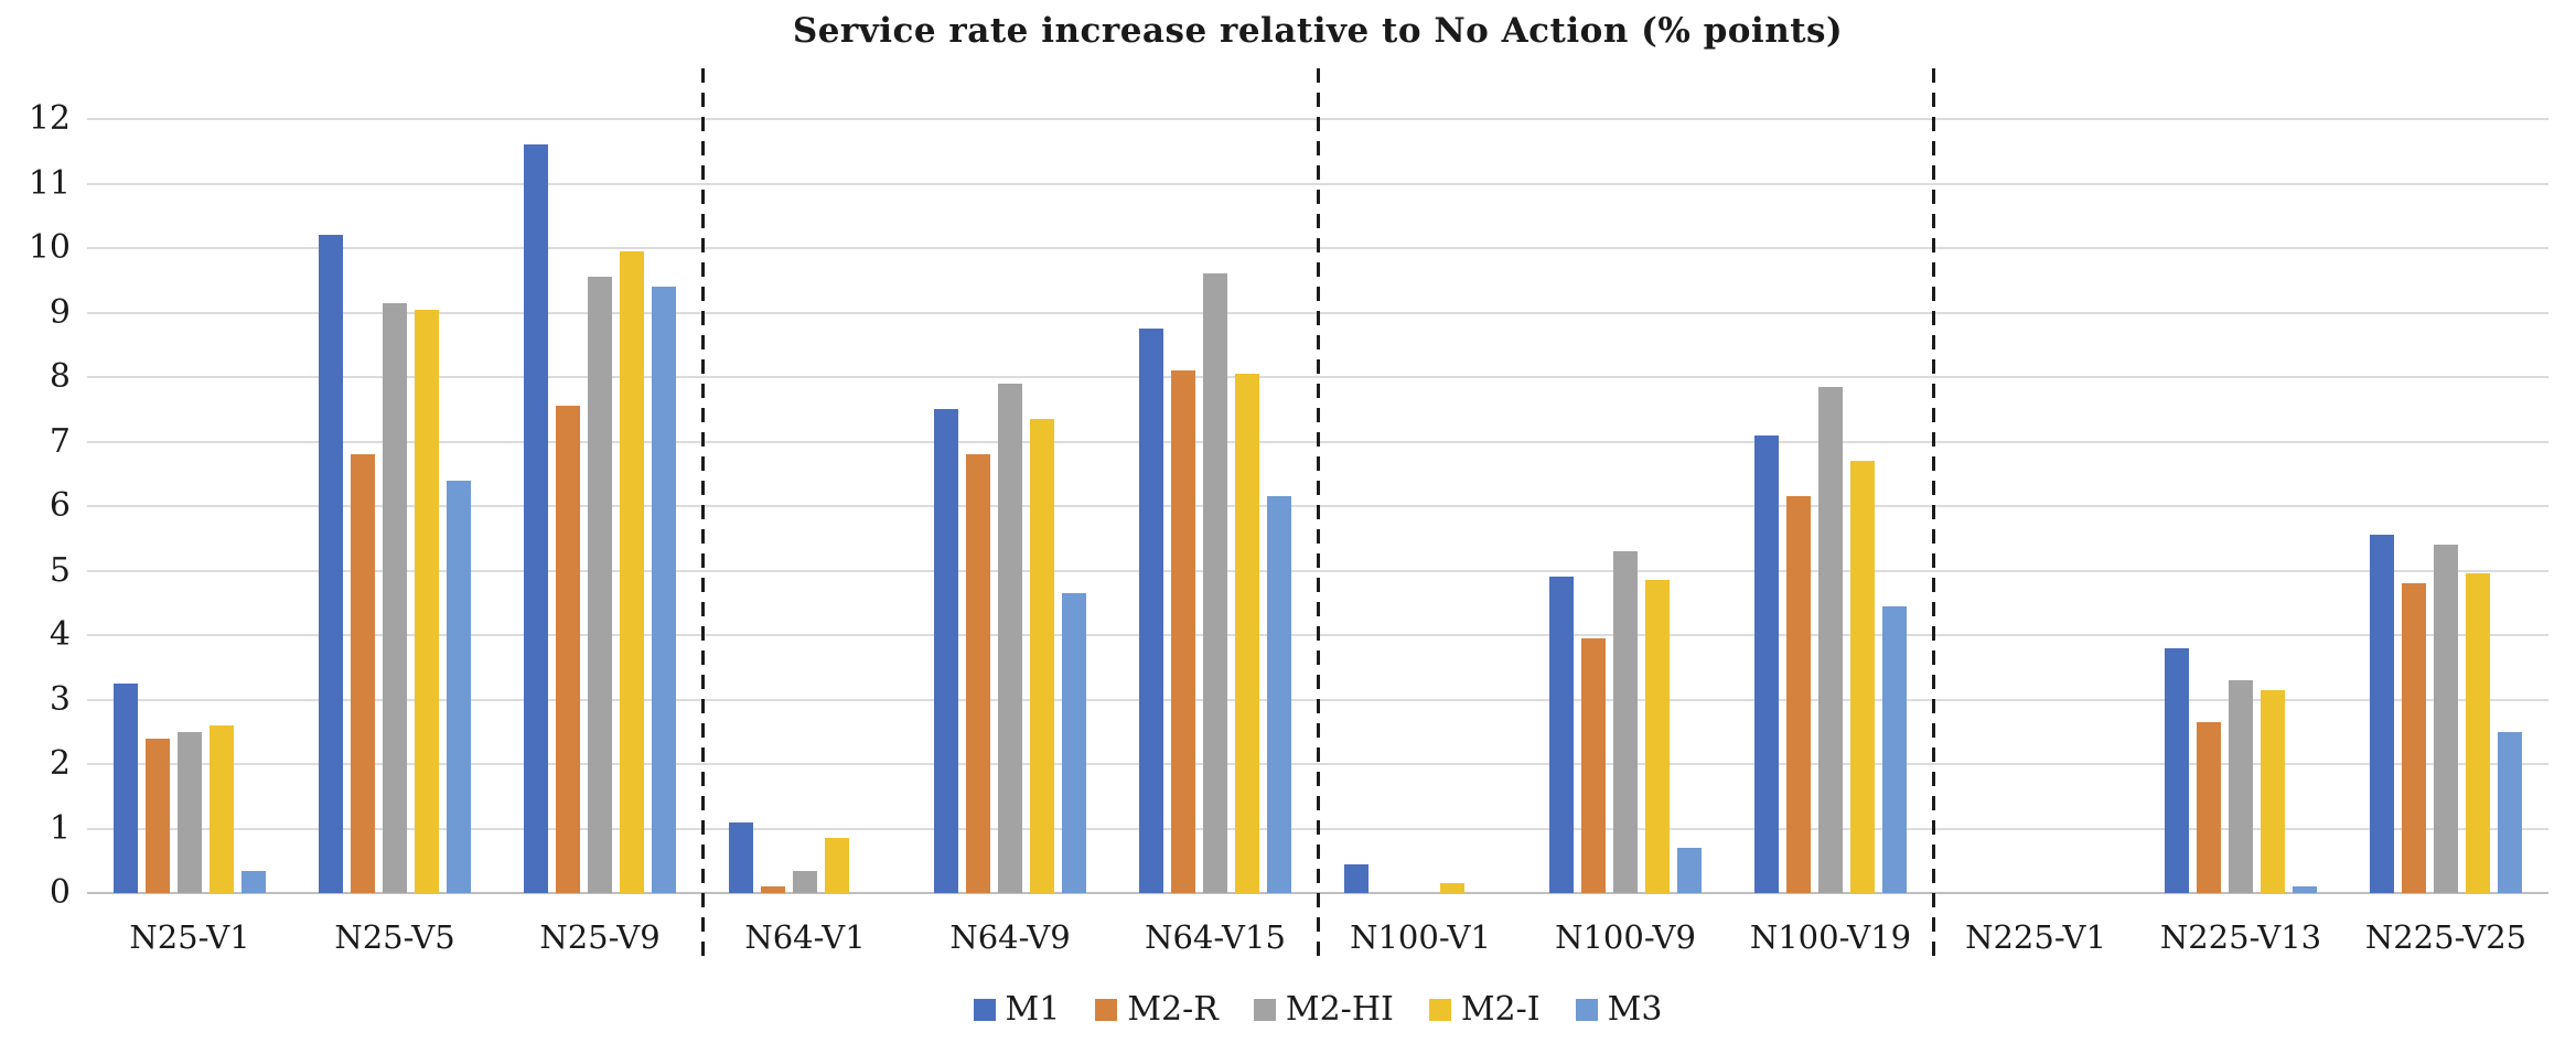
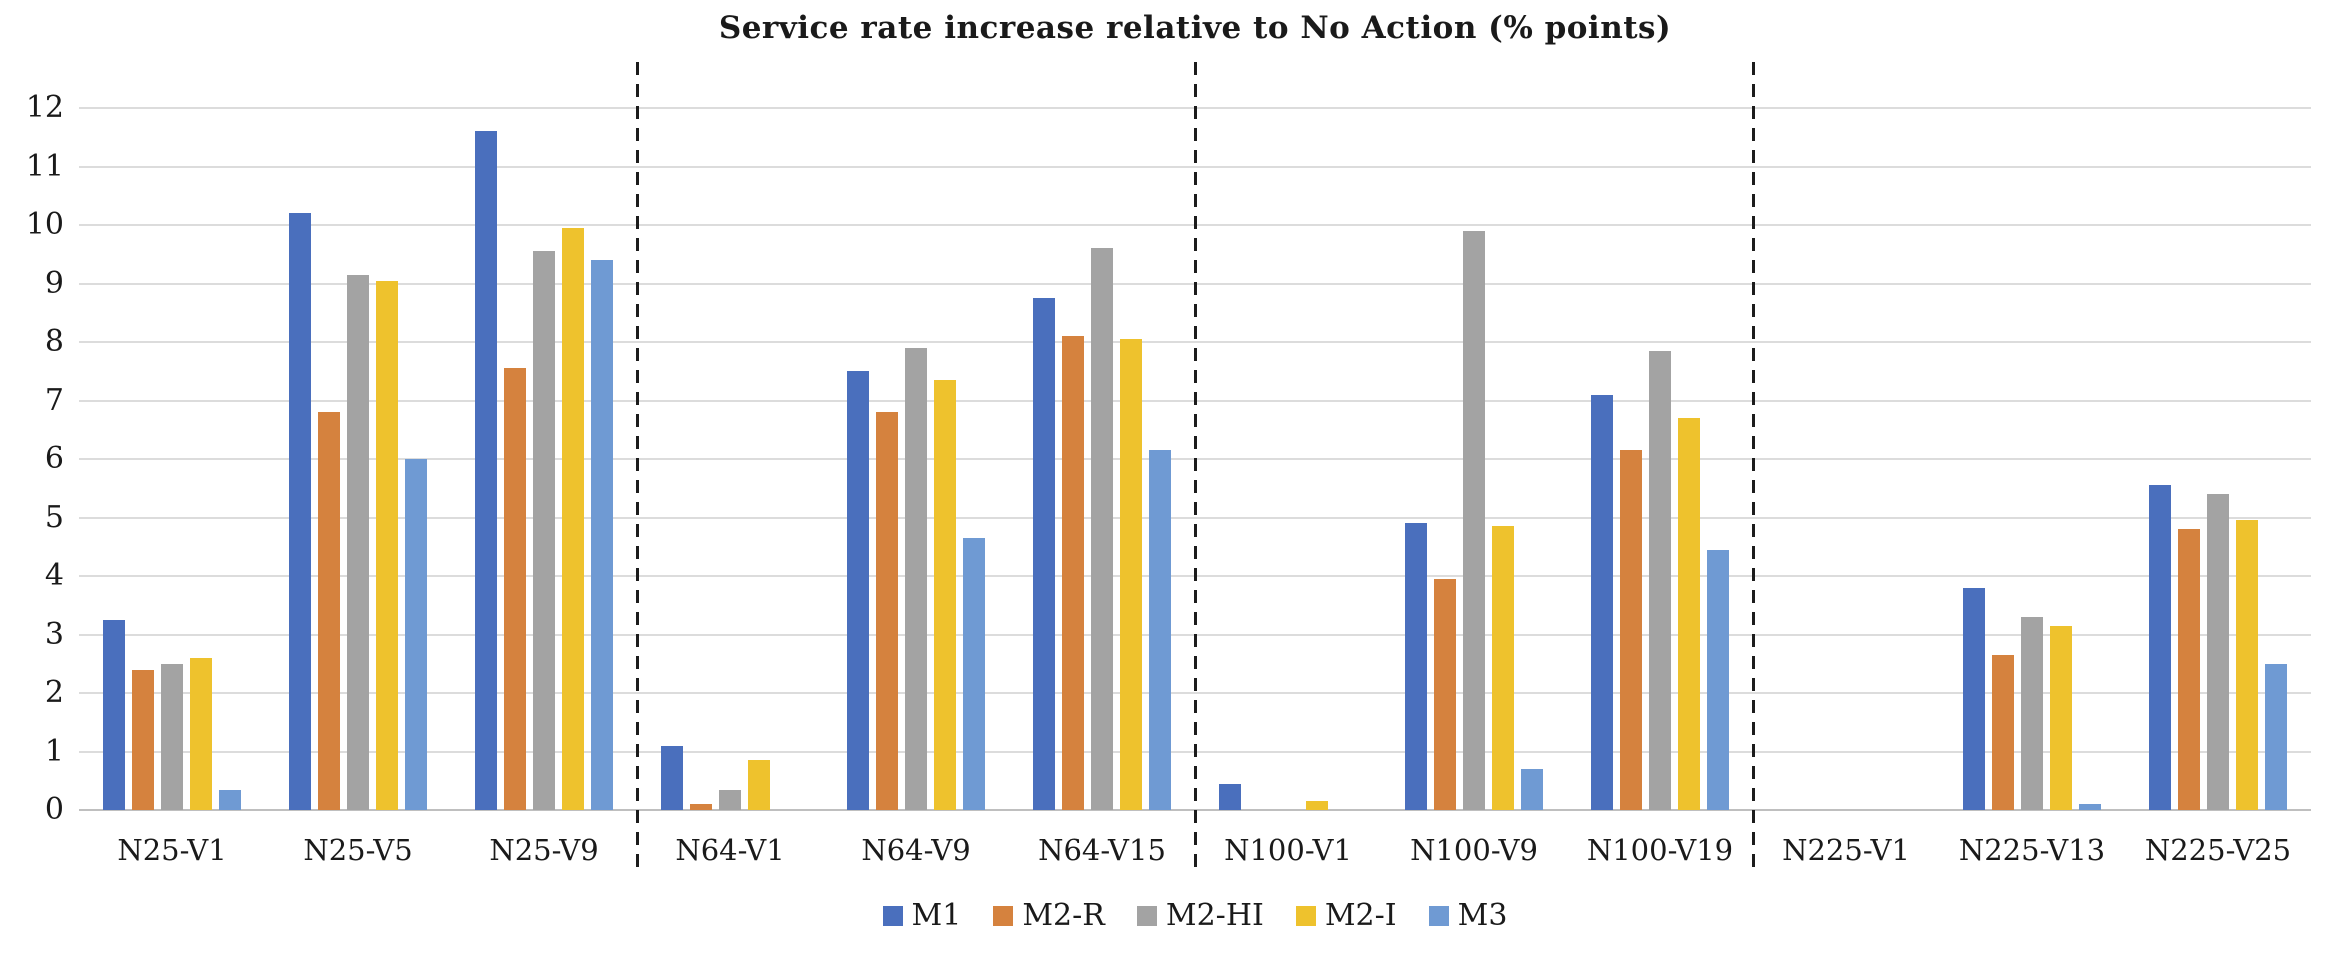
M3/N25-V5: 6.4 -> 6.0
M2-HI/N100-V9: 5.3 -> 9.9
